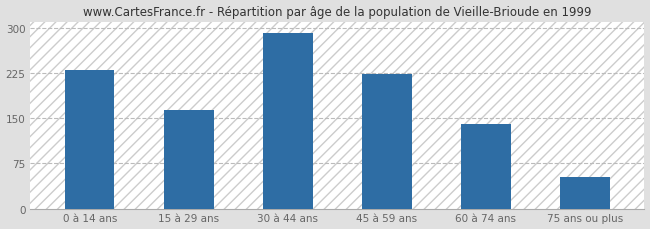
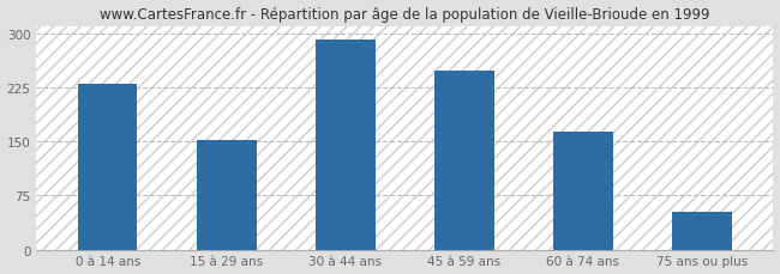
15 à 29 ans: 163 -> 152
45 à 59 ans: 223 -> 248
60 à 74 ans: 140 -> 164
